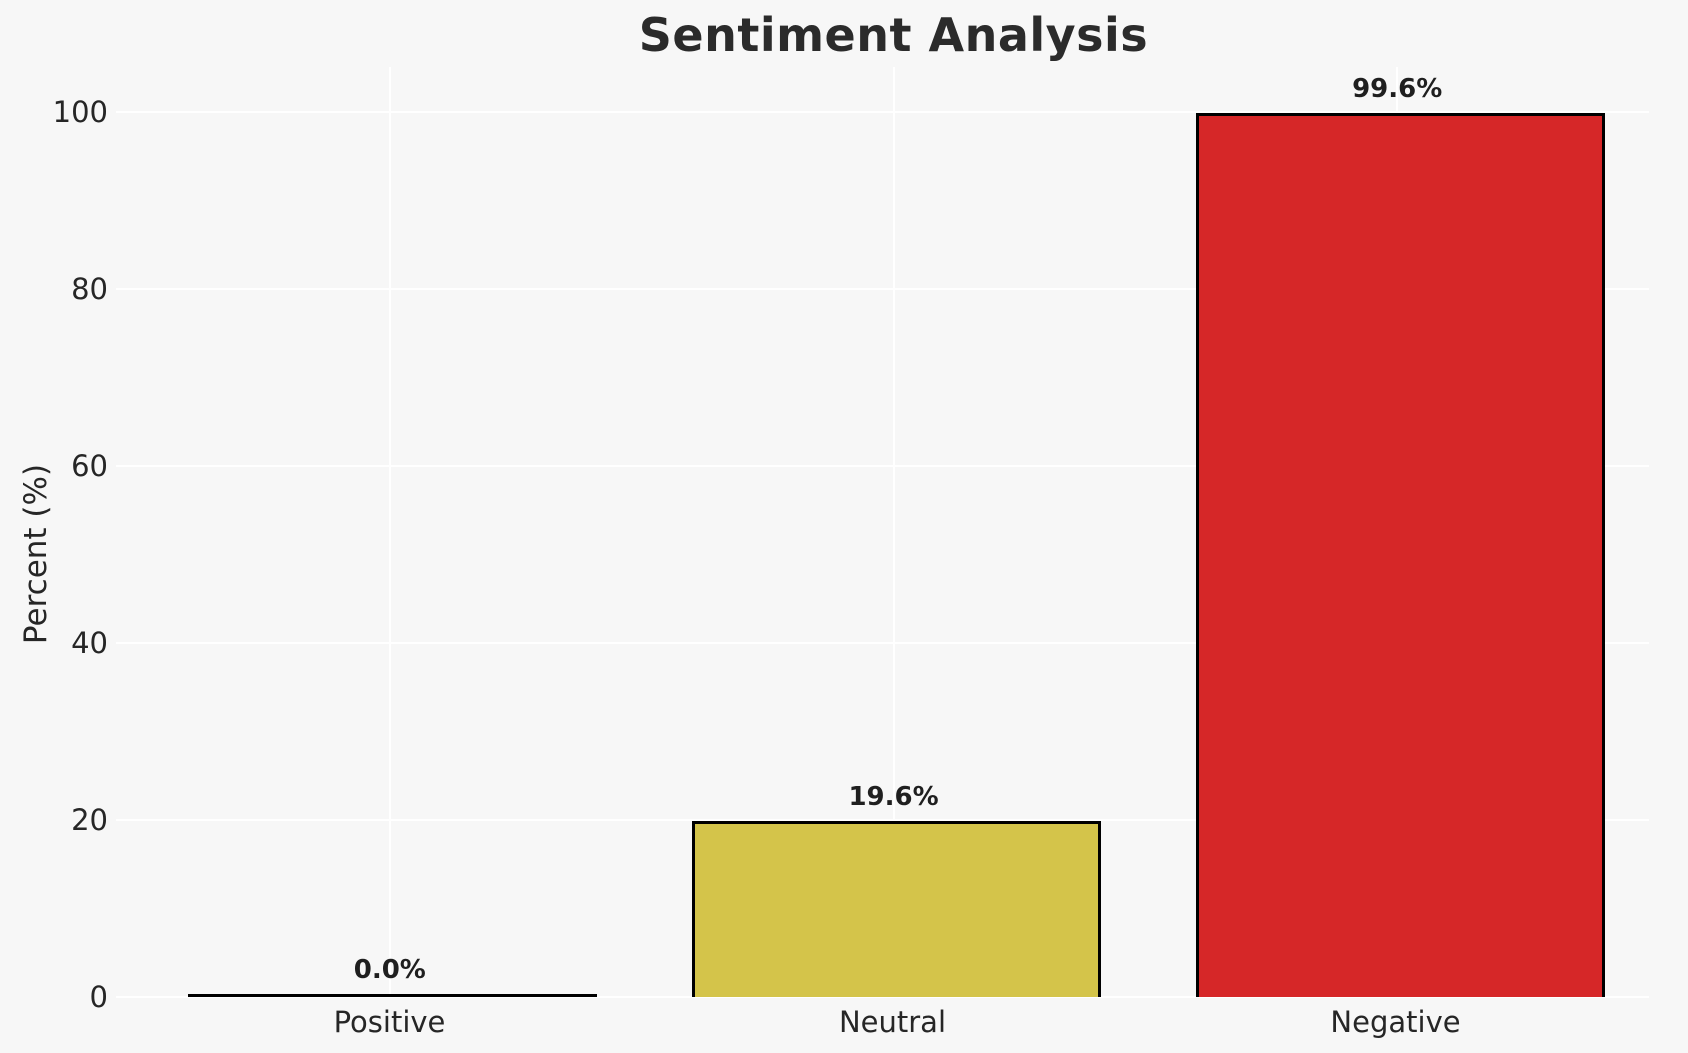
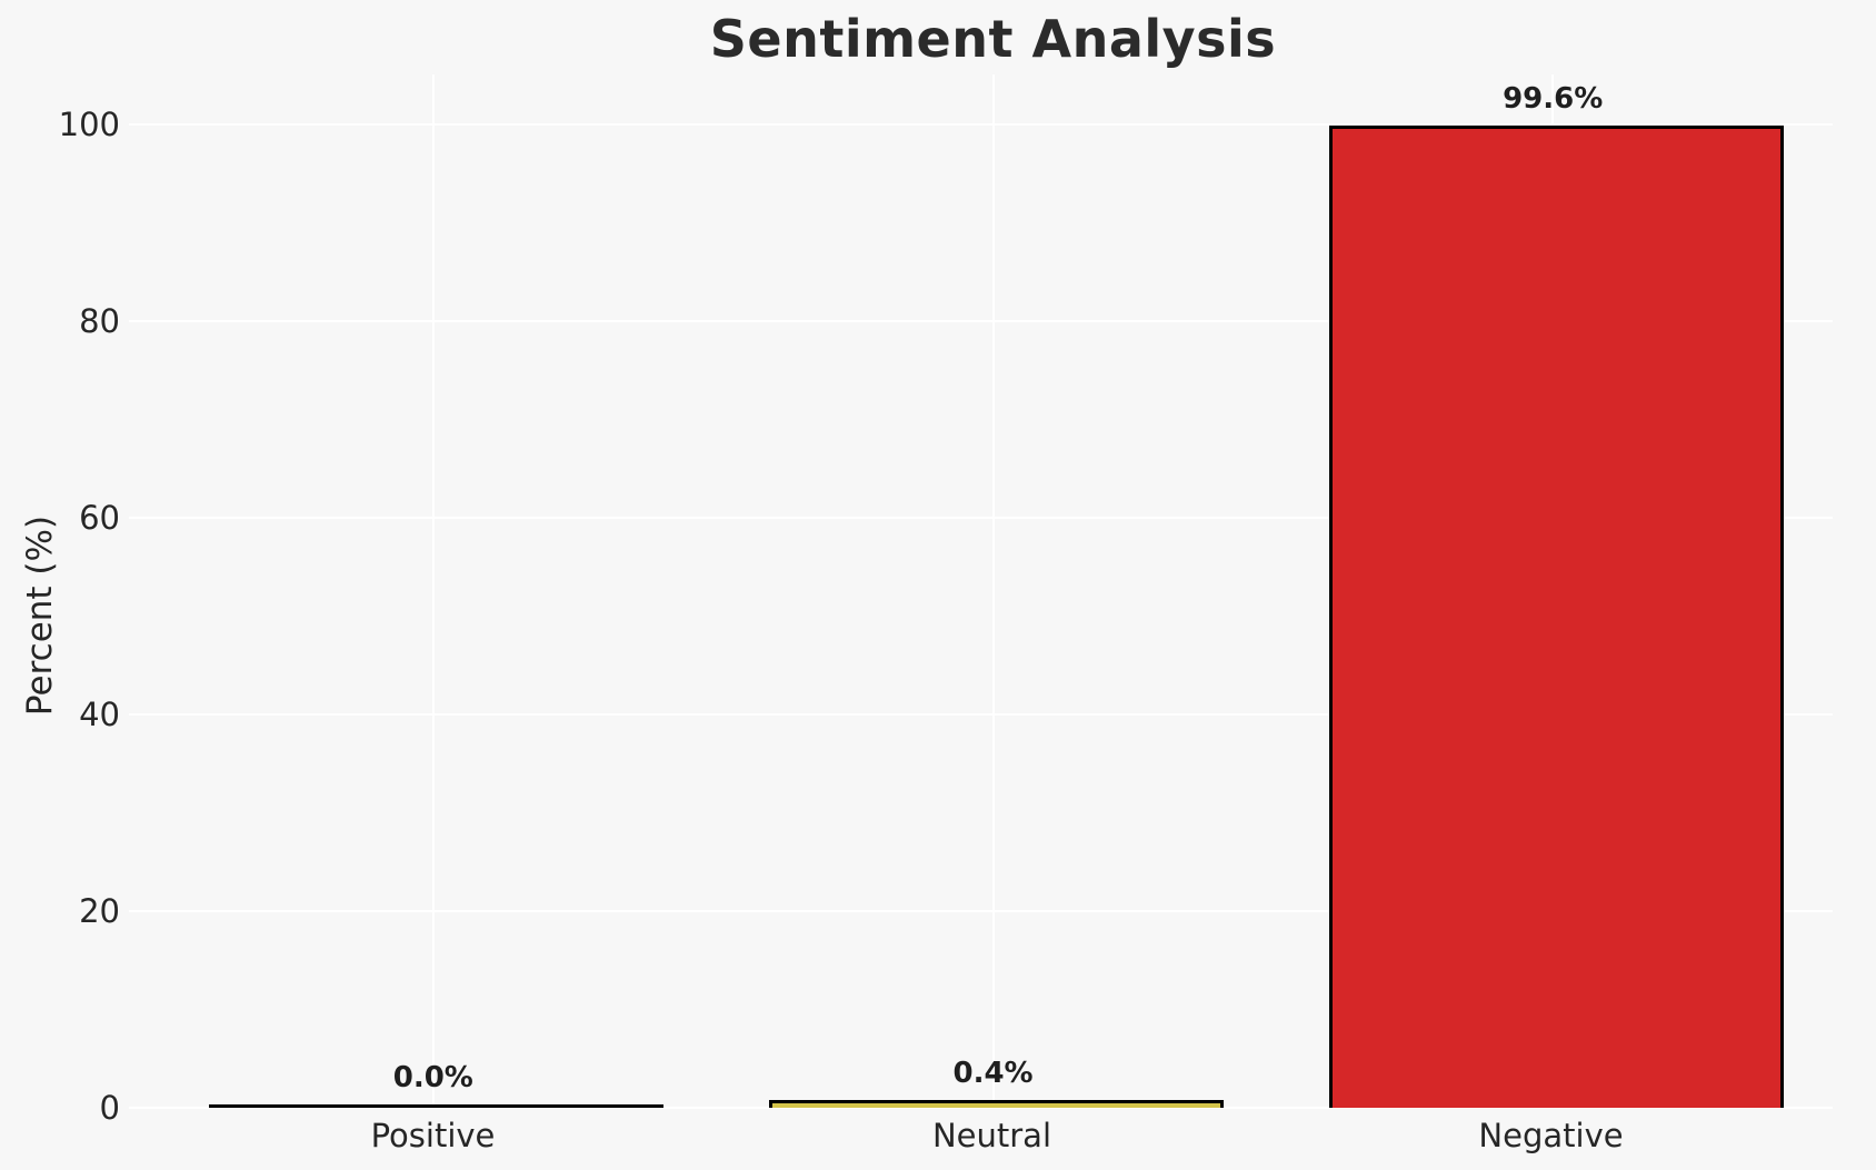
Neutral: 19.6% -> 0.4%
